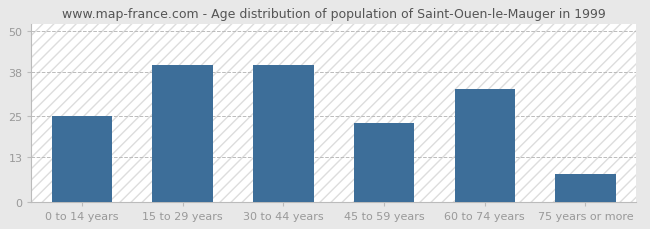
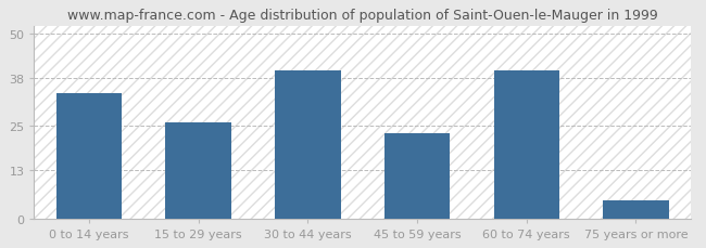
0 to 14 years: 25 -> 34
15 to 29 years: 40 -> 26
60 to 74 years: 33 -> 40
75 years or more: 8 -> 5
